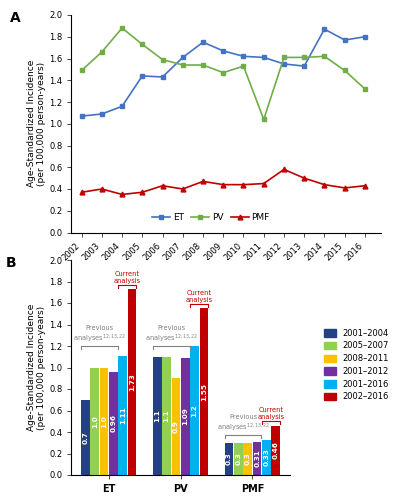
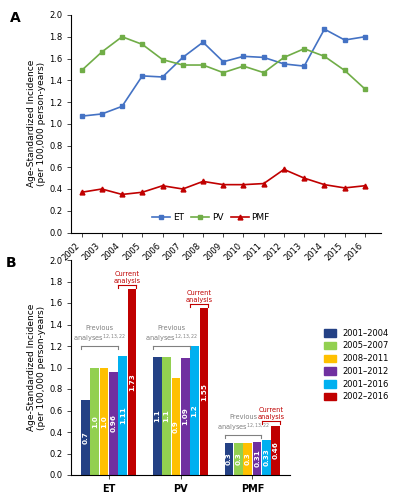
PV/2004: 1.88 -> 1.80
ET/2009: 1.67 -> 1.57
PV/2011: 1.04 -> 1.47
PV/2013: 1.61 -> 1.69
